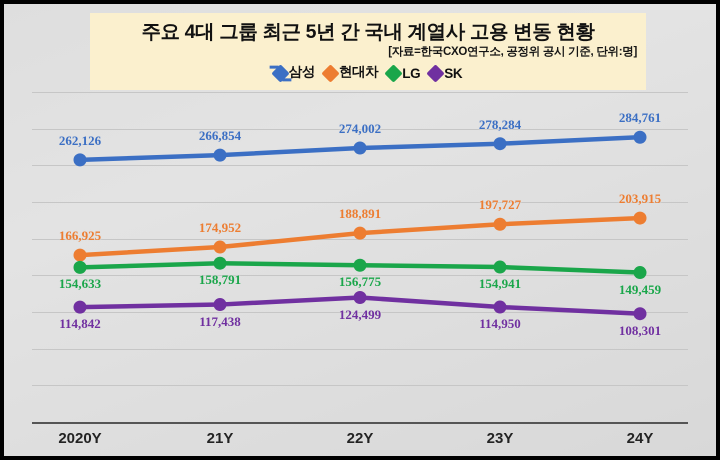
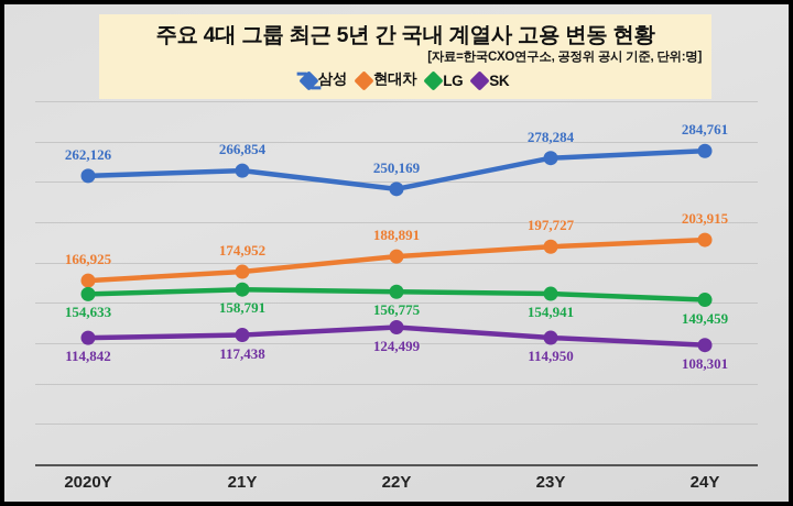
삼성/22Y: 274,002 -> 250,169
